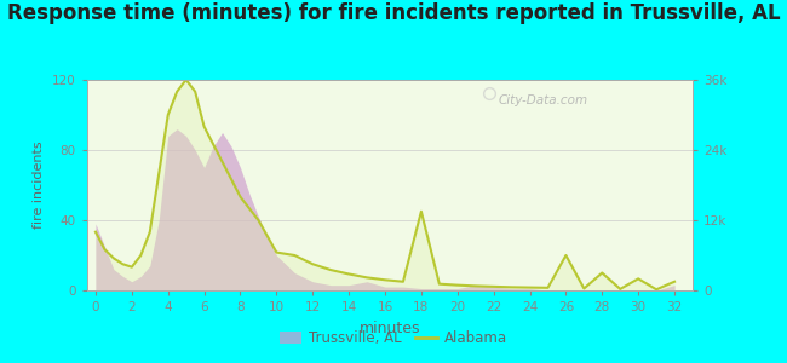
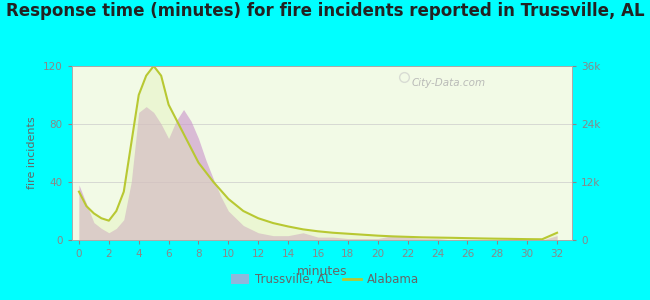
Alabama/10: 6.5k -> 8.5k
Alabama/18: 13.5k -> 1.3k
Alabama/26: 6.0k -> 0.4k
Alabama/28: 3.0k -> 0.3k
Alabama/30: 2.0k -> 0.2k
